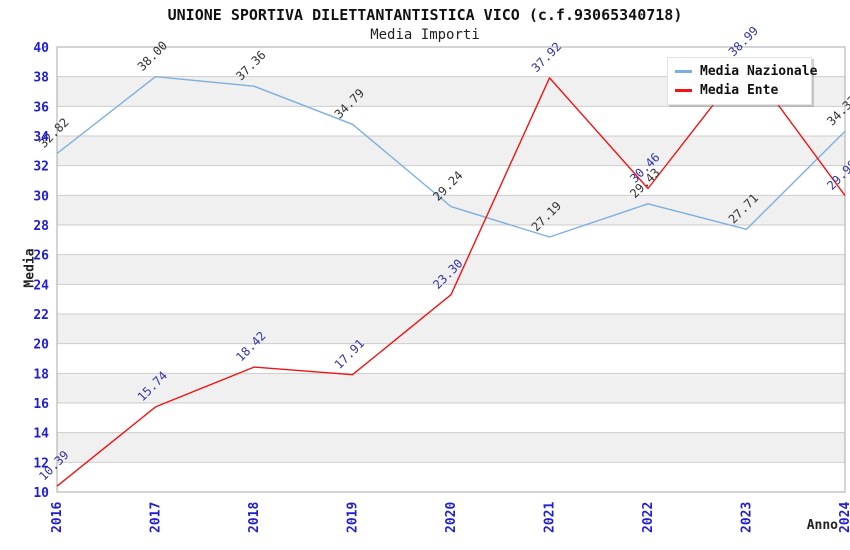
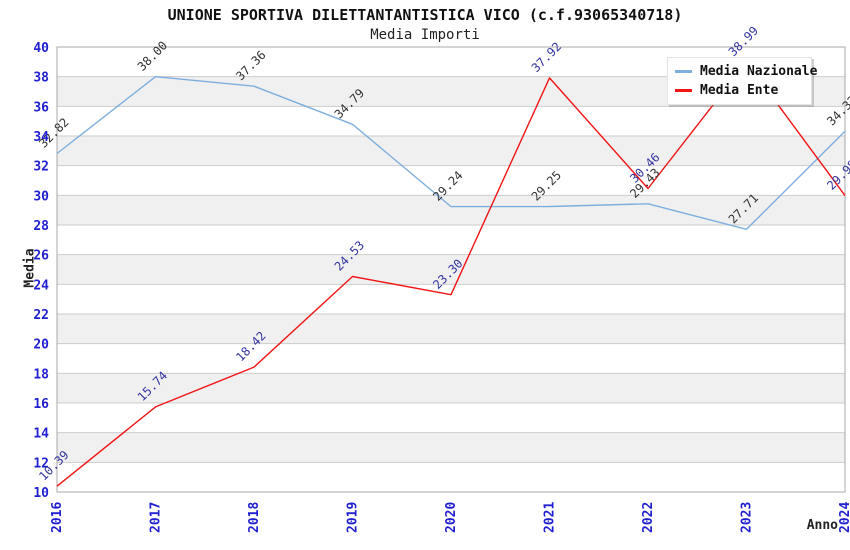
Media Ente/2019: 17.91 -> 24.53
Media Nazionale/2021: 27.19 -> 29.25
